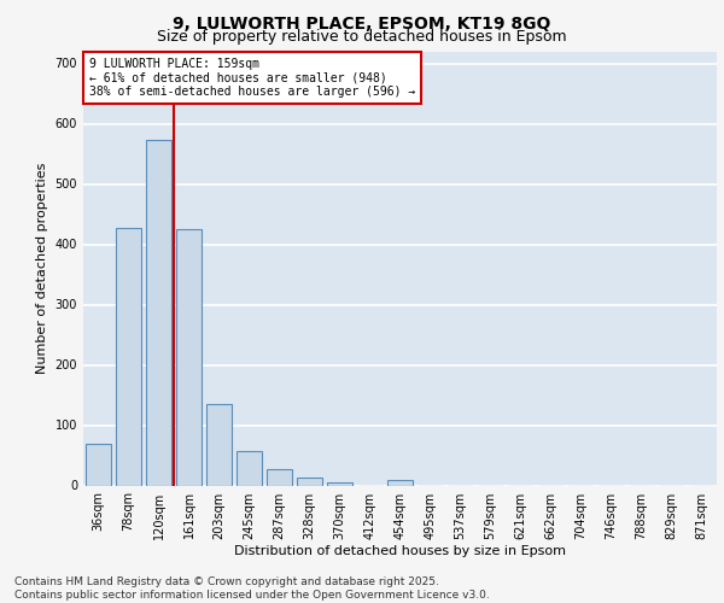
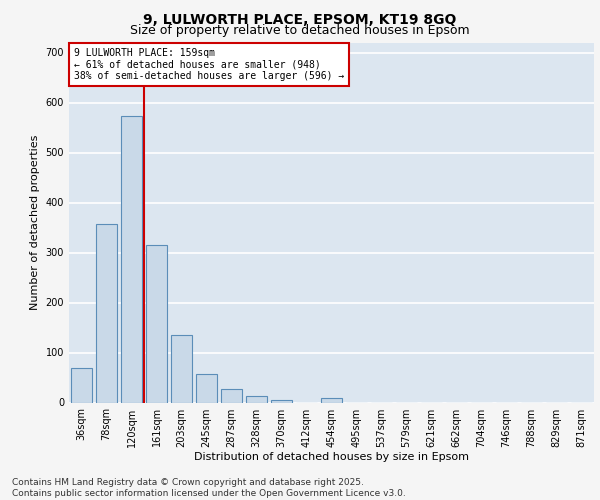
78sqm: 428 -> 358
161sqm: 426 -> 315
